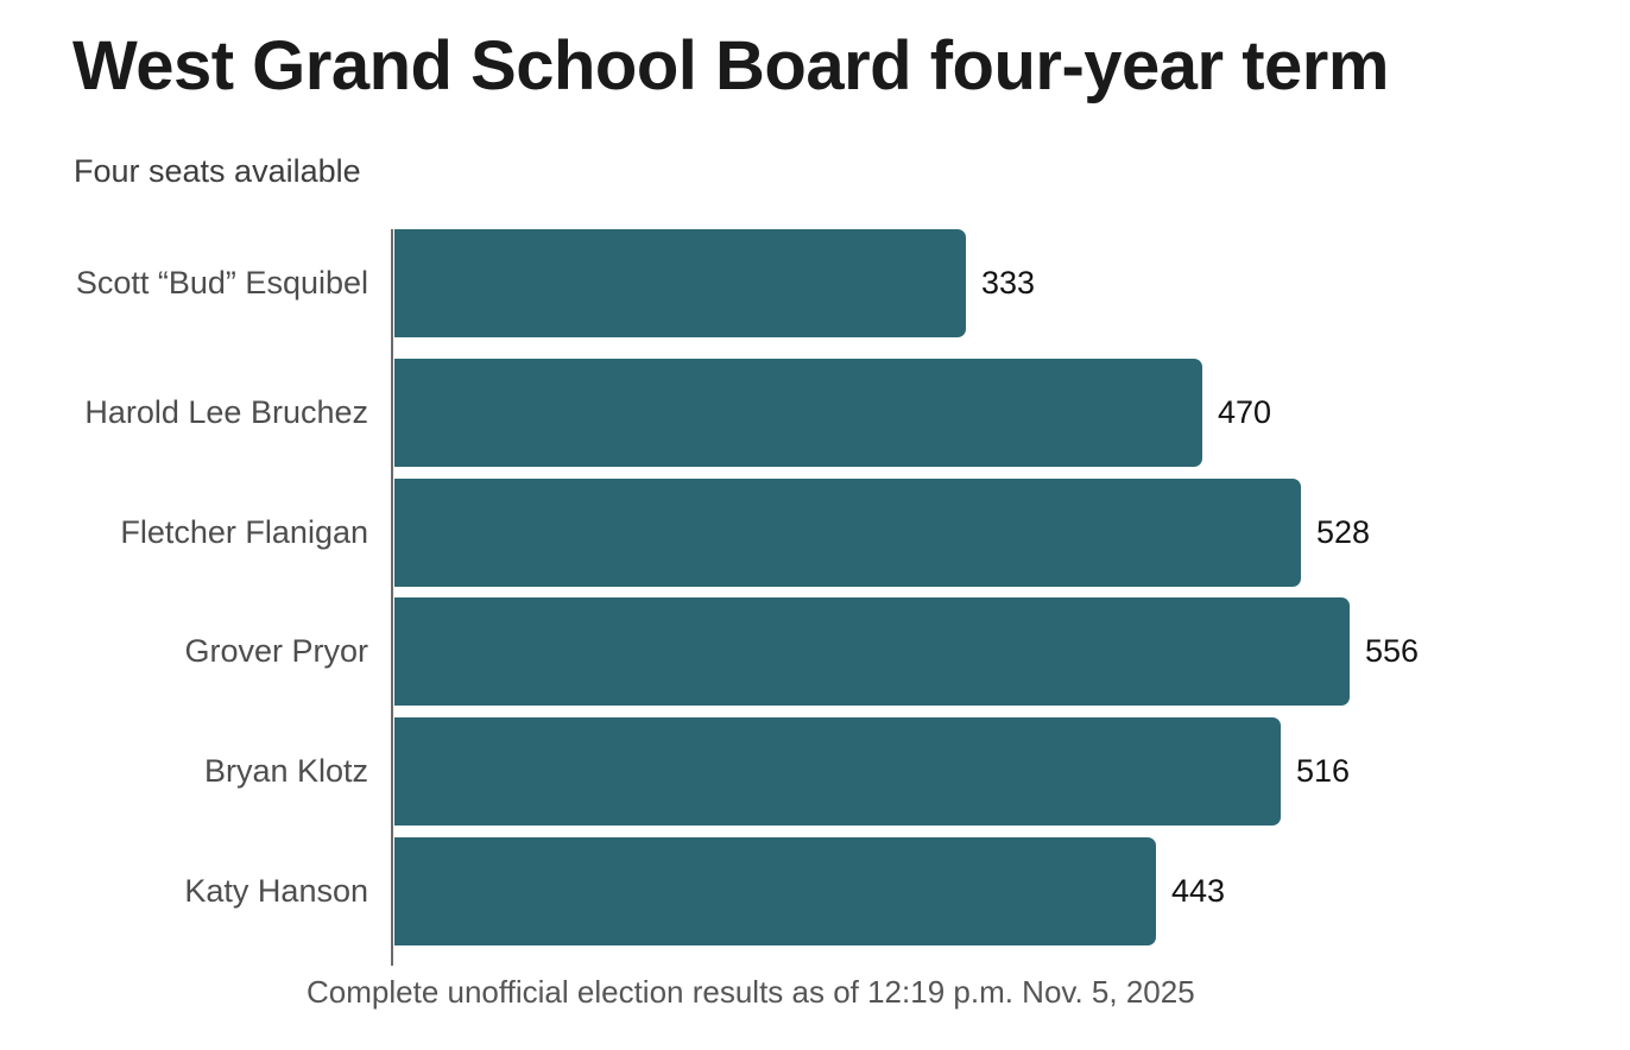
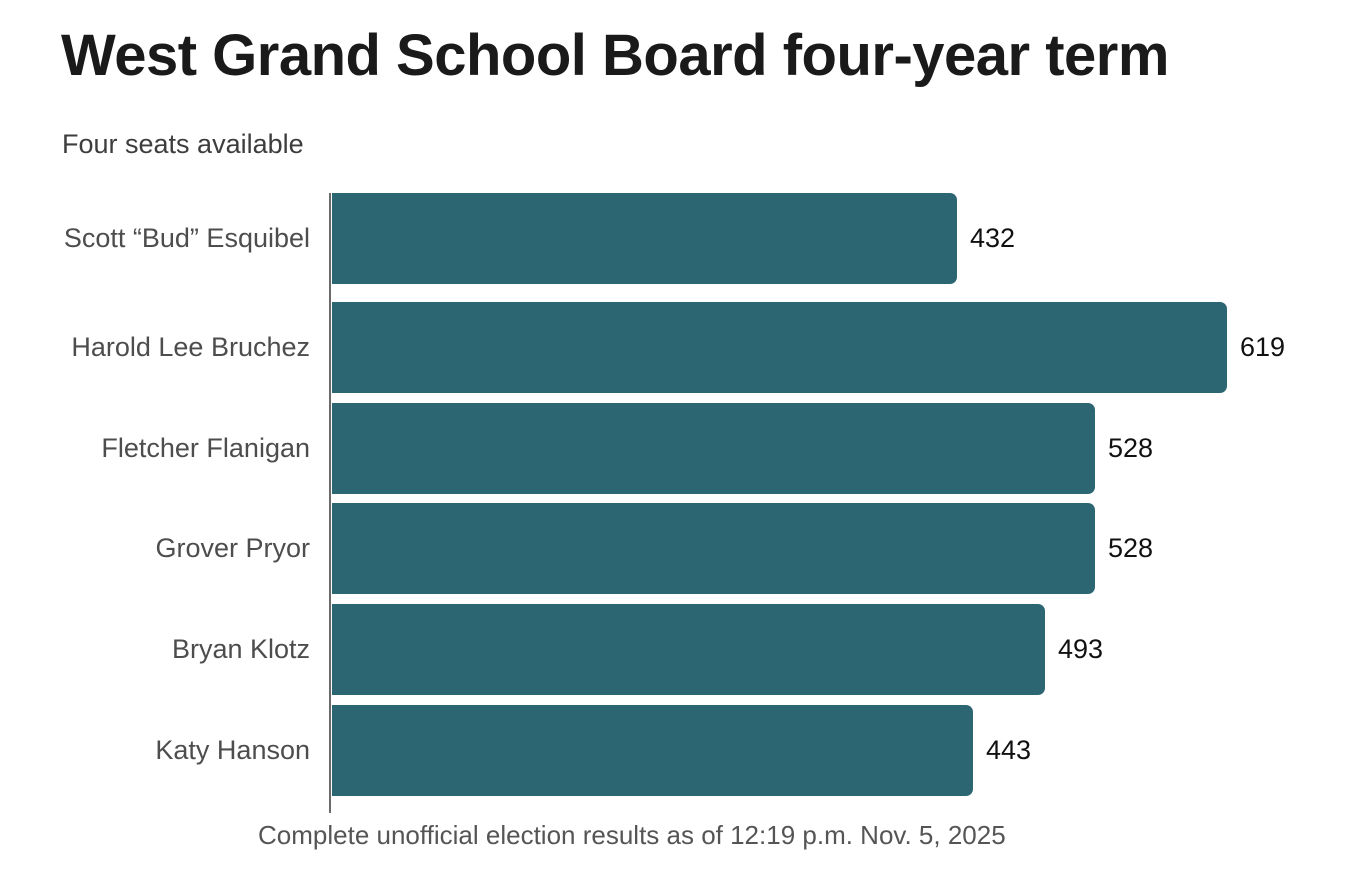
Harold Lee Bruchez: 470 -> 619
Grover Pryor: 556 -> 528
Bryan Klotz: 516 -> 493
Scott “Bud” Esquibel: 333 -> 432
